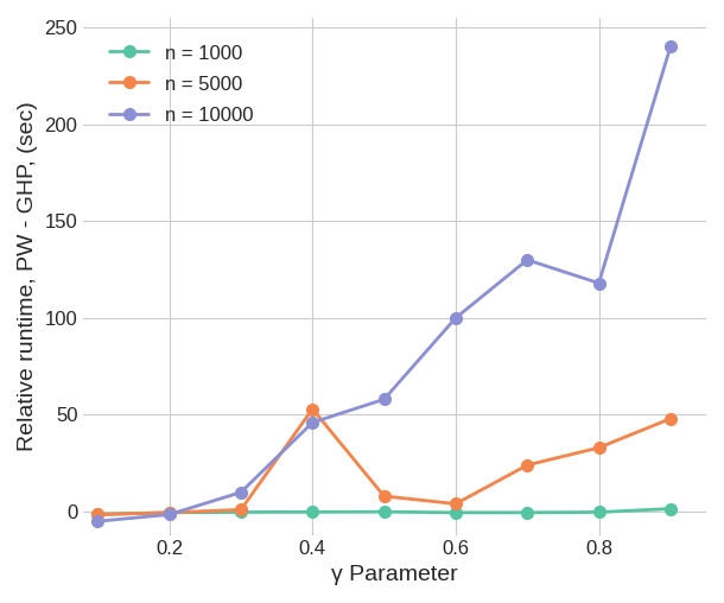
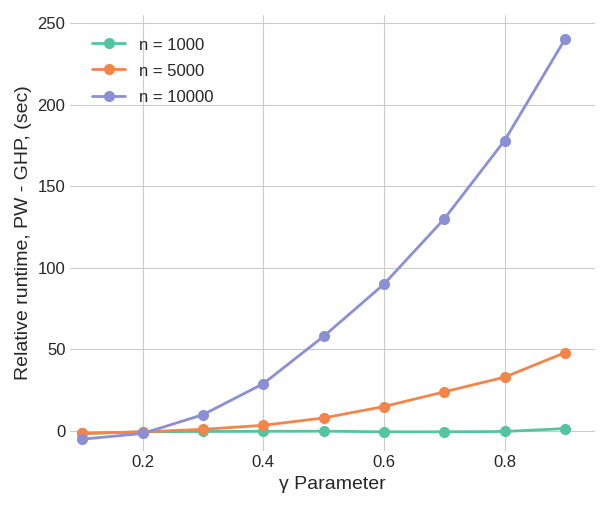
n = 5000/0.4: 53 -> 4
n = 10000/0.4: 46 -> 29
n = 5000/0.6: 4 -> 15
n = 10000/0.6: 100 -> 90
n = 10000/0.8: 118 -> 178
